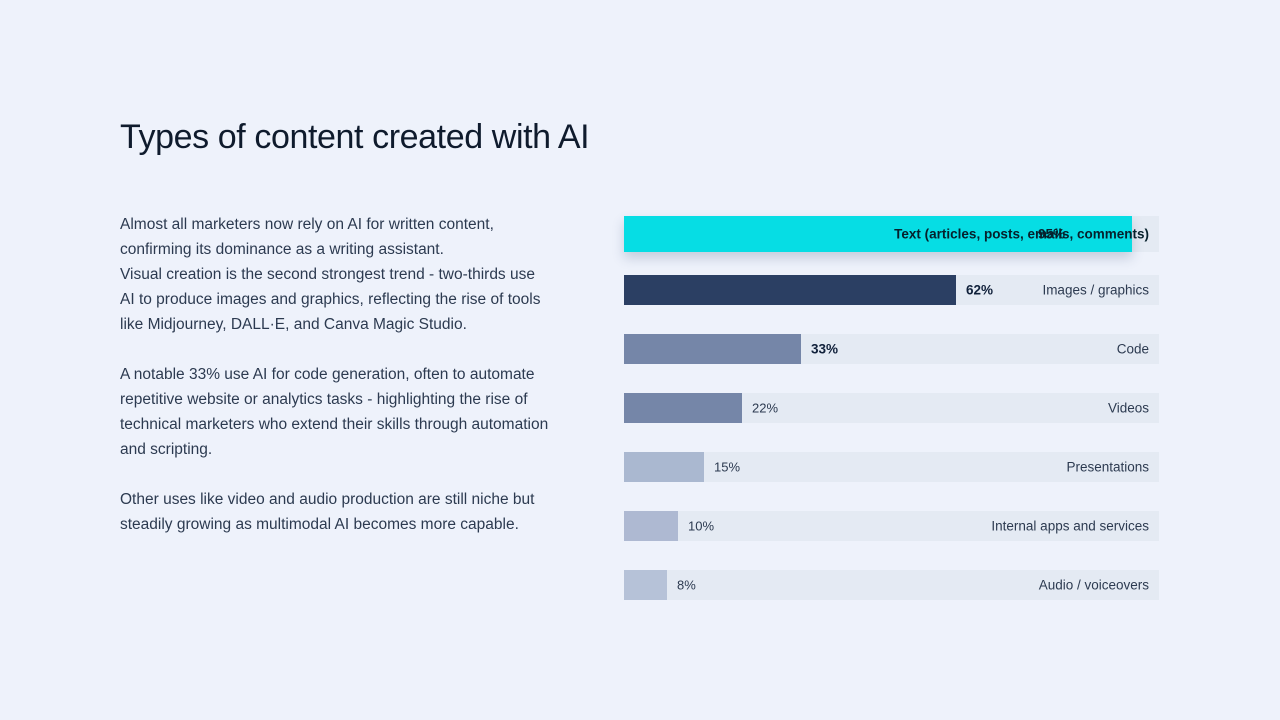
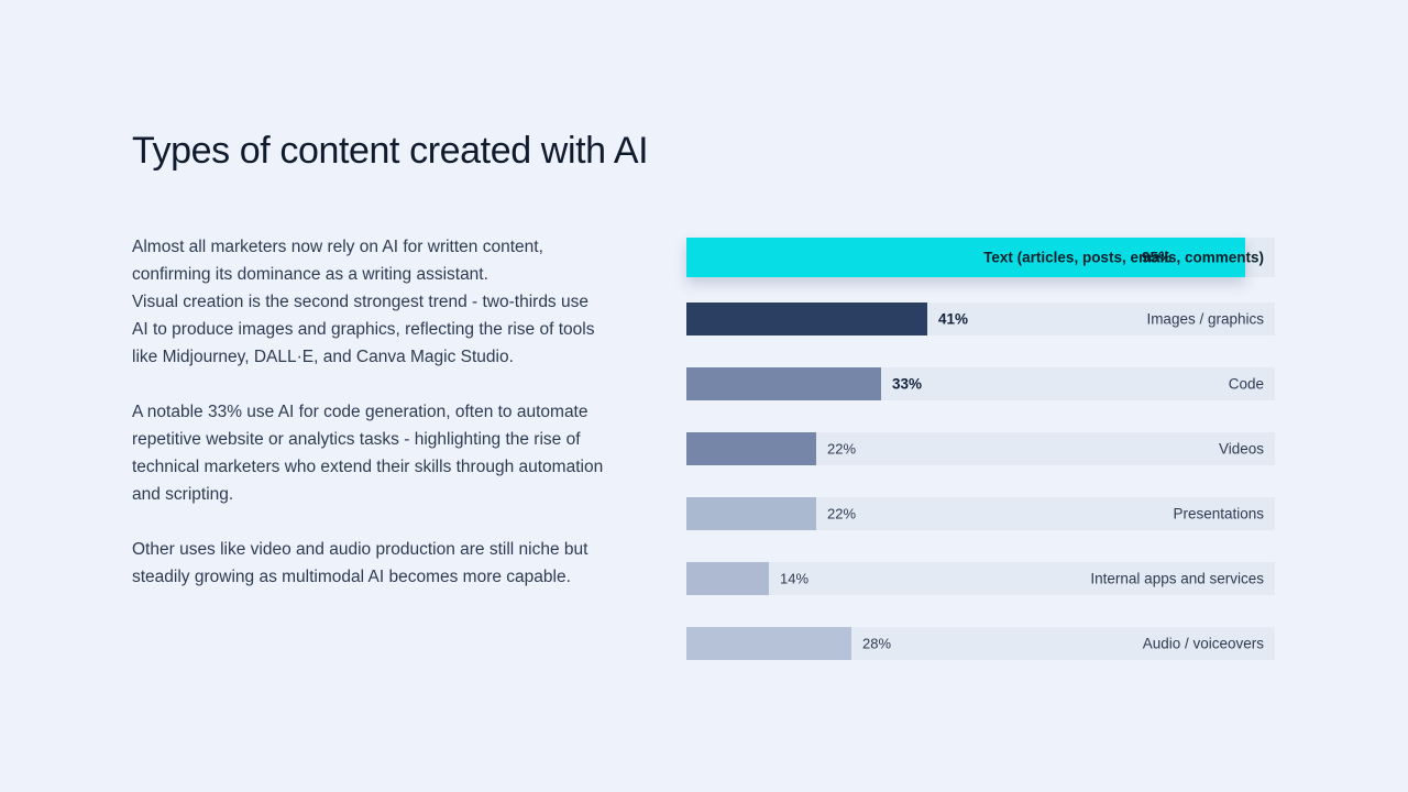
Images / graphics: 62% -> 41%
Presentations: 15% -> 22%
Internal apps and services: 10% -> 14%
Audio / voiceovers: 8% -> 28%
